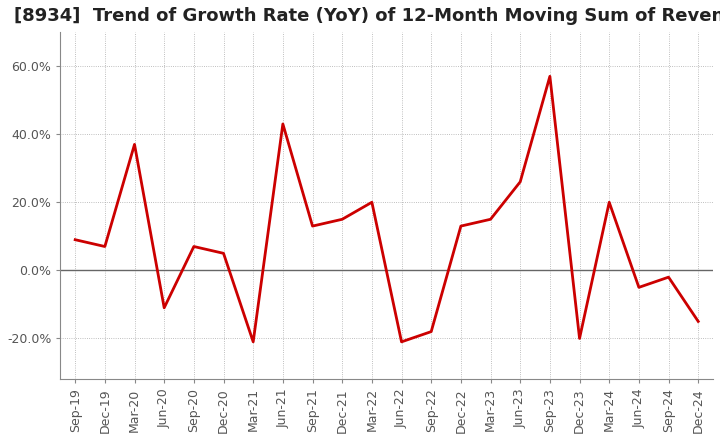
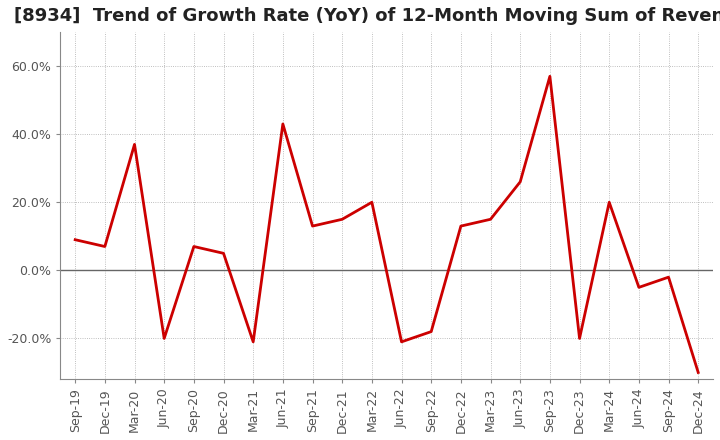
Jun-20: -11% -> -20%
Dec-24: -15% -> -30%
